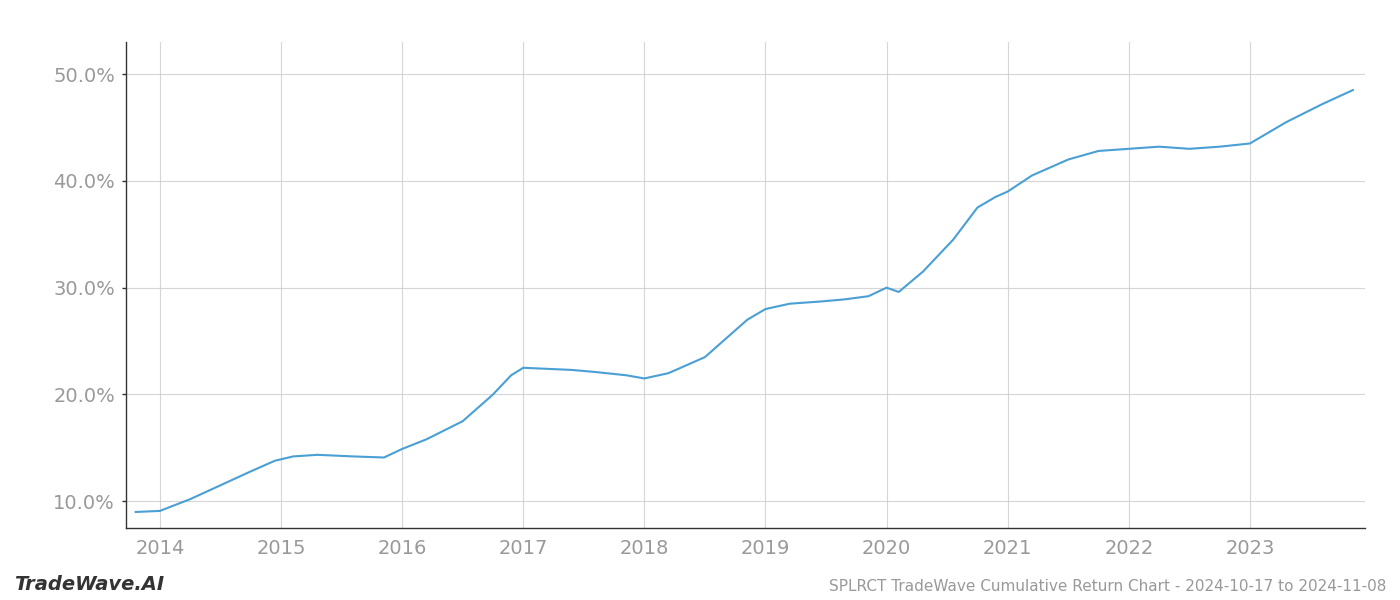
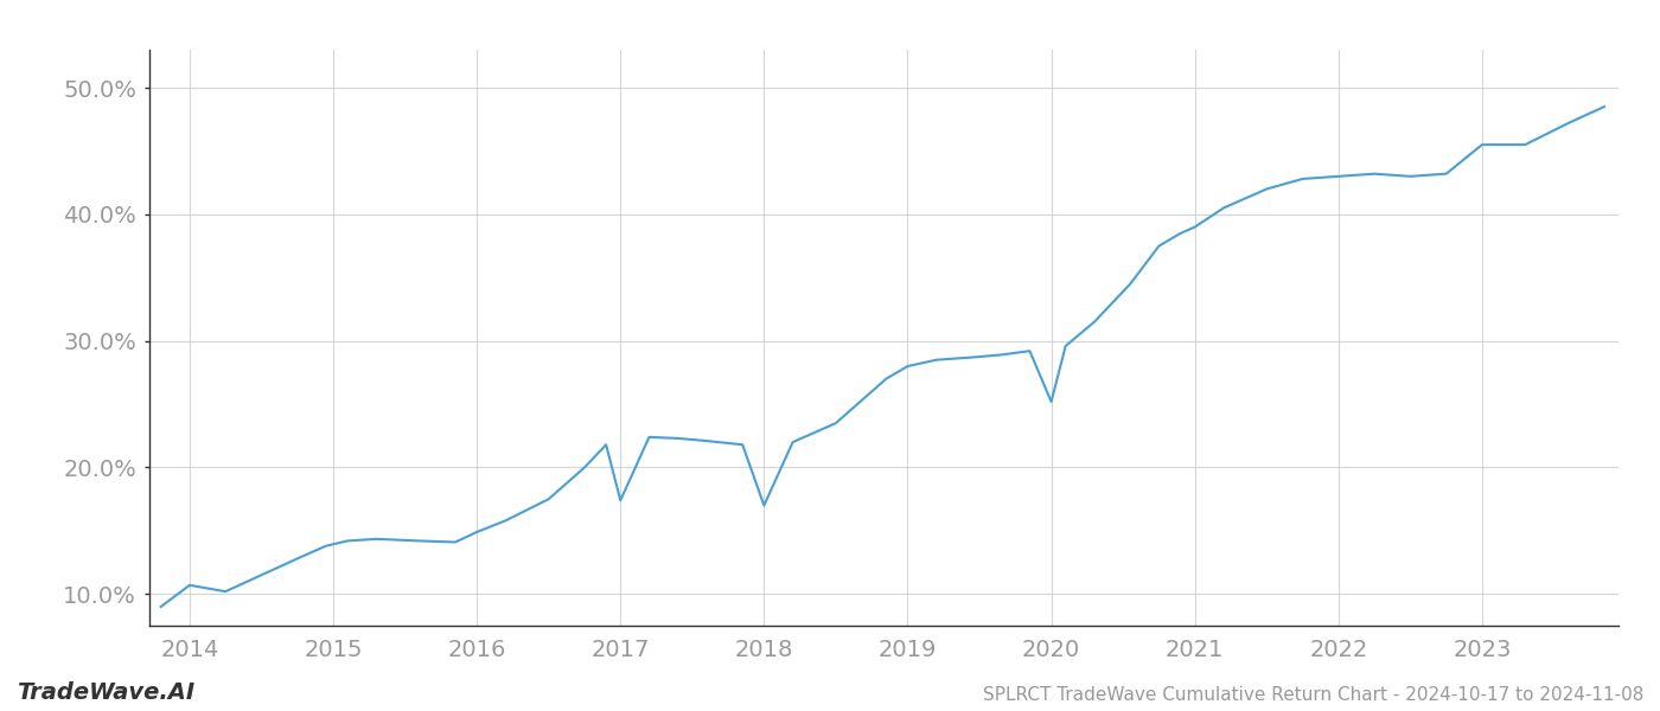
2014: 9.1% -> 10.7%
2017: 22.5% -> 17.4%
2018: 21.5% -> 17.0%
2020: 30.0% -> 25.2%
2023: 43.5% -> 45.5%
